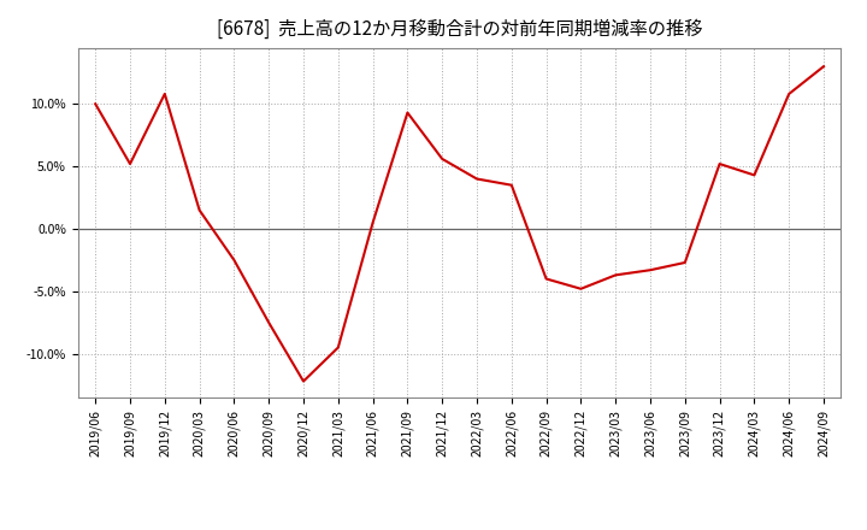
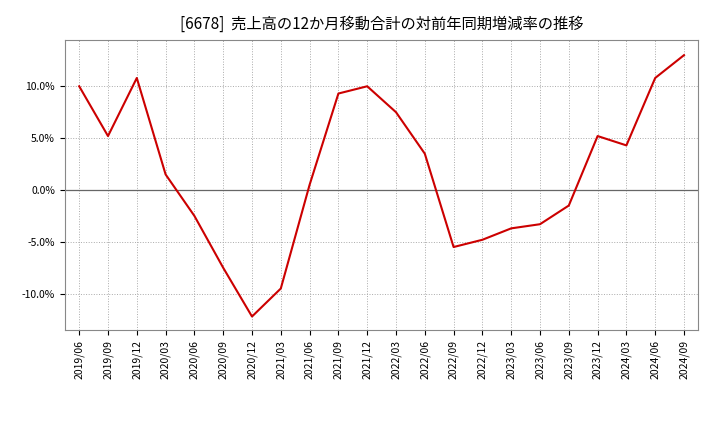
2021/12: 5.6% -> 10.0%
2022/03: 4.0% -> 7.5%
2022/09: -4.0% -> -5.5%
2023/09: -2.7% -> -1.5%
